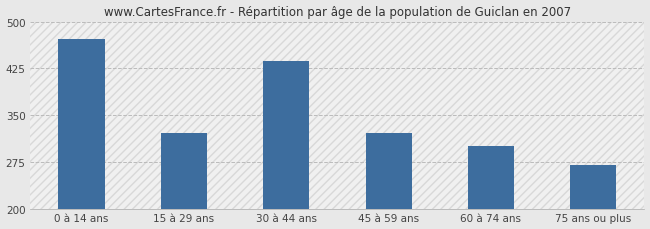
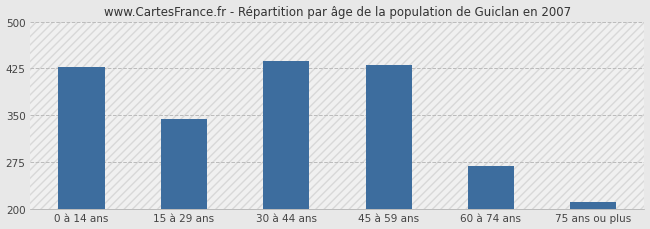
0 à 14 ans: 472 -> 427
15 à 29 ans: 322 -> 344
45 à 59 ans: 322 -> 430
60 à 74 ans: 300 -> 268
75 ans ou plus: 270 -> 210
